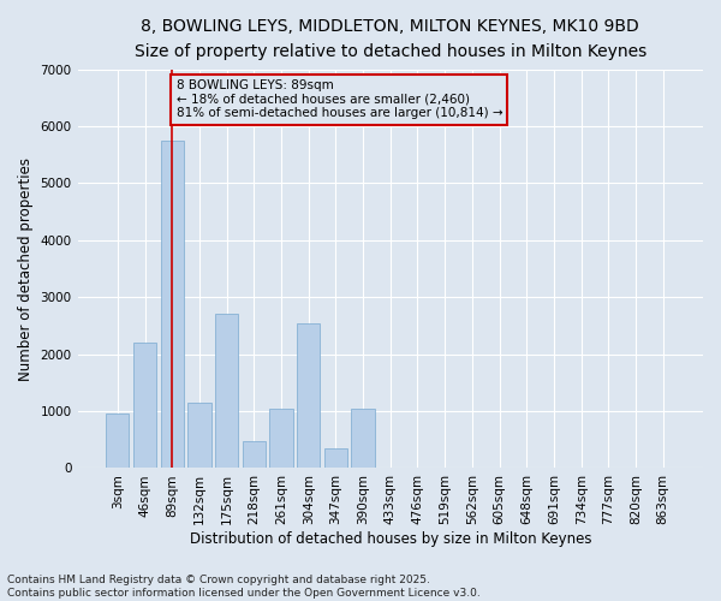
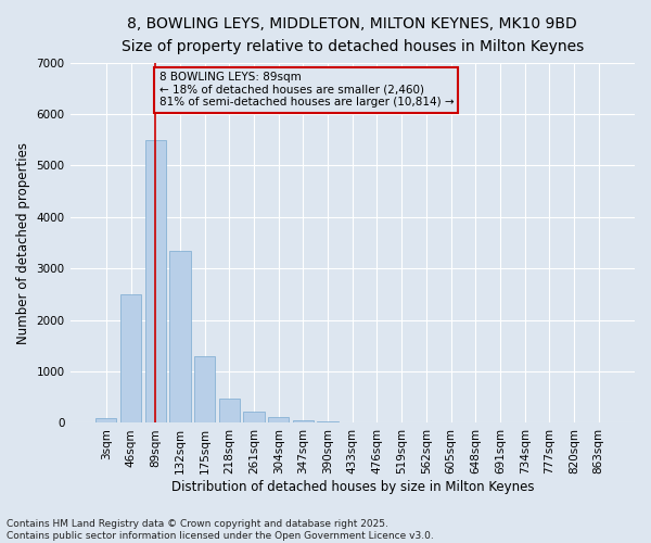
3sqm: 950 -> 100
46sqm: 2200 -> 2500
89sqm: 5750 -> 5500
132sqm: 1150 -> 3350
175sqm: 2700 -> 1300
261sqm: 1050 -> 220
304sqm: 2550 -> 110
347sqm: 350 -> 60
390sqm: 1050 -> 30
